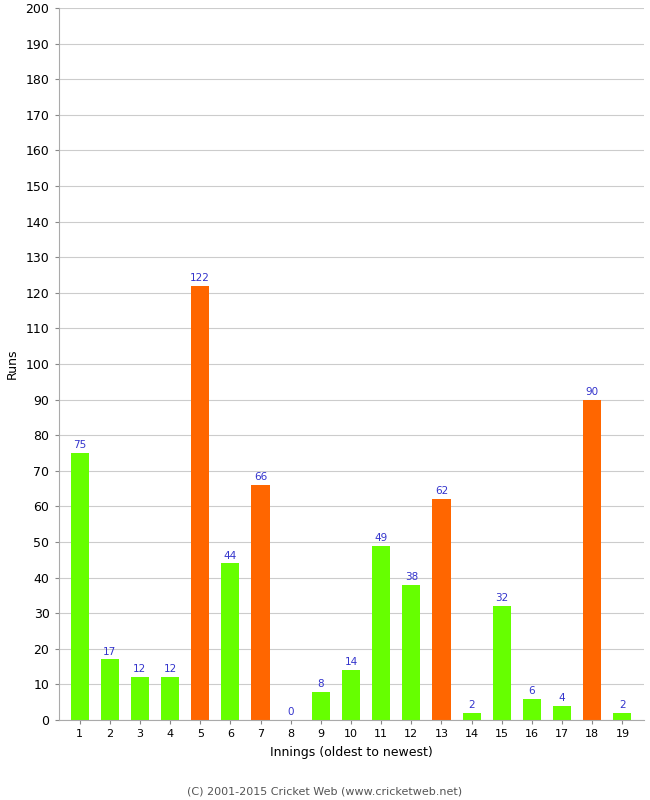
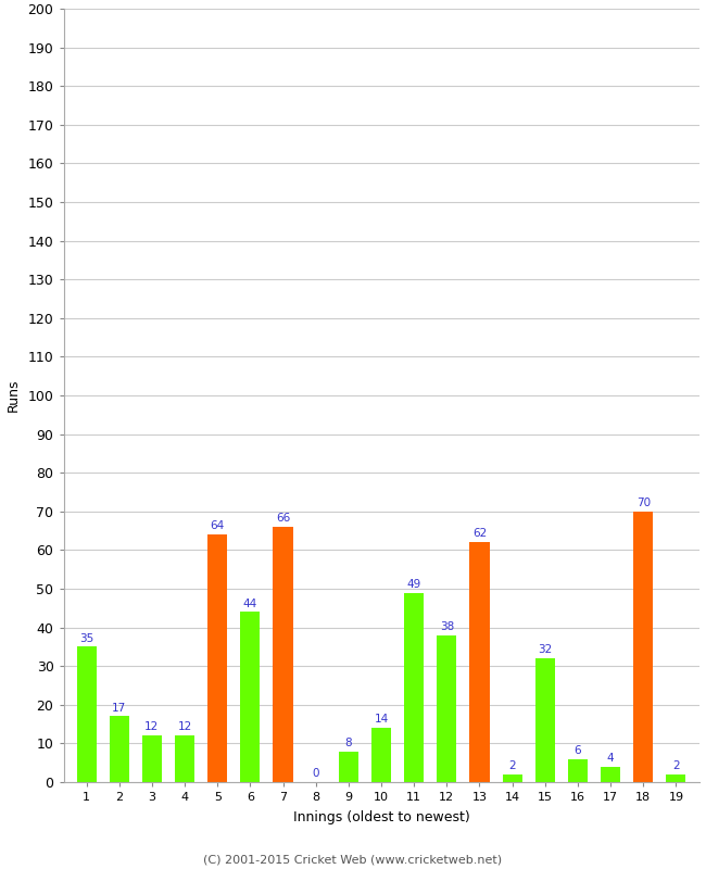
1: 75 -> 35
5: 122 -> 64
18: 90 -> 70
